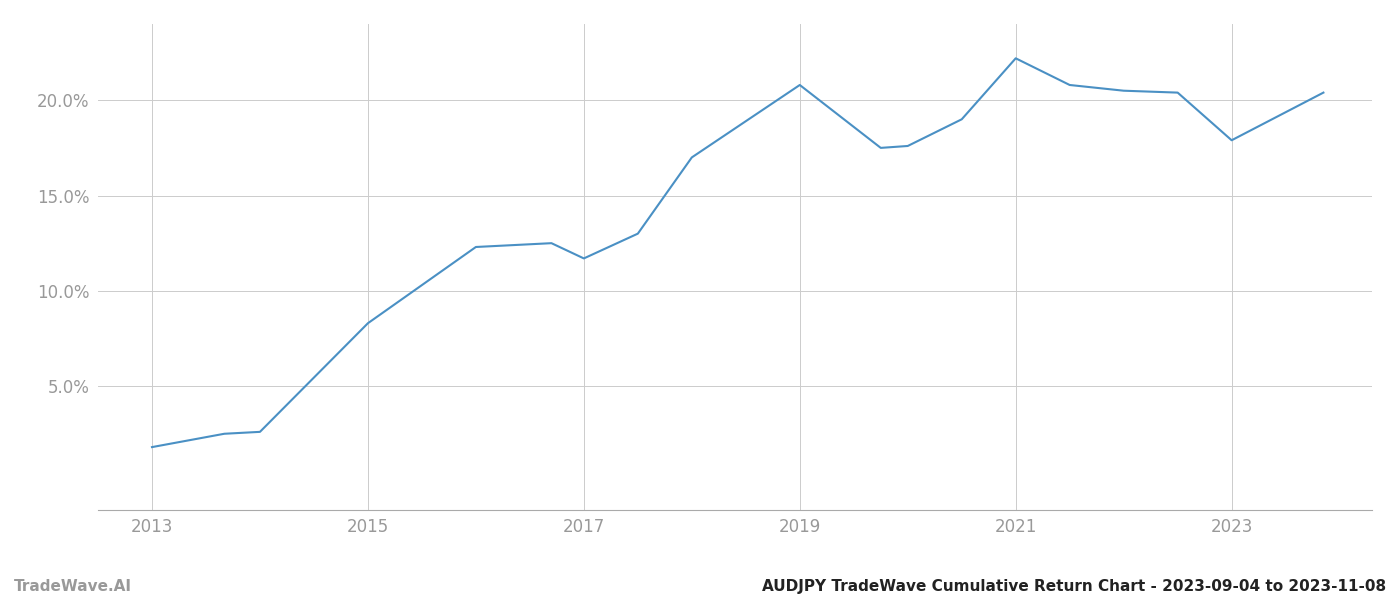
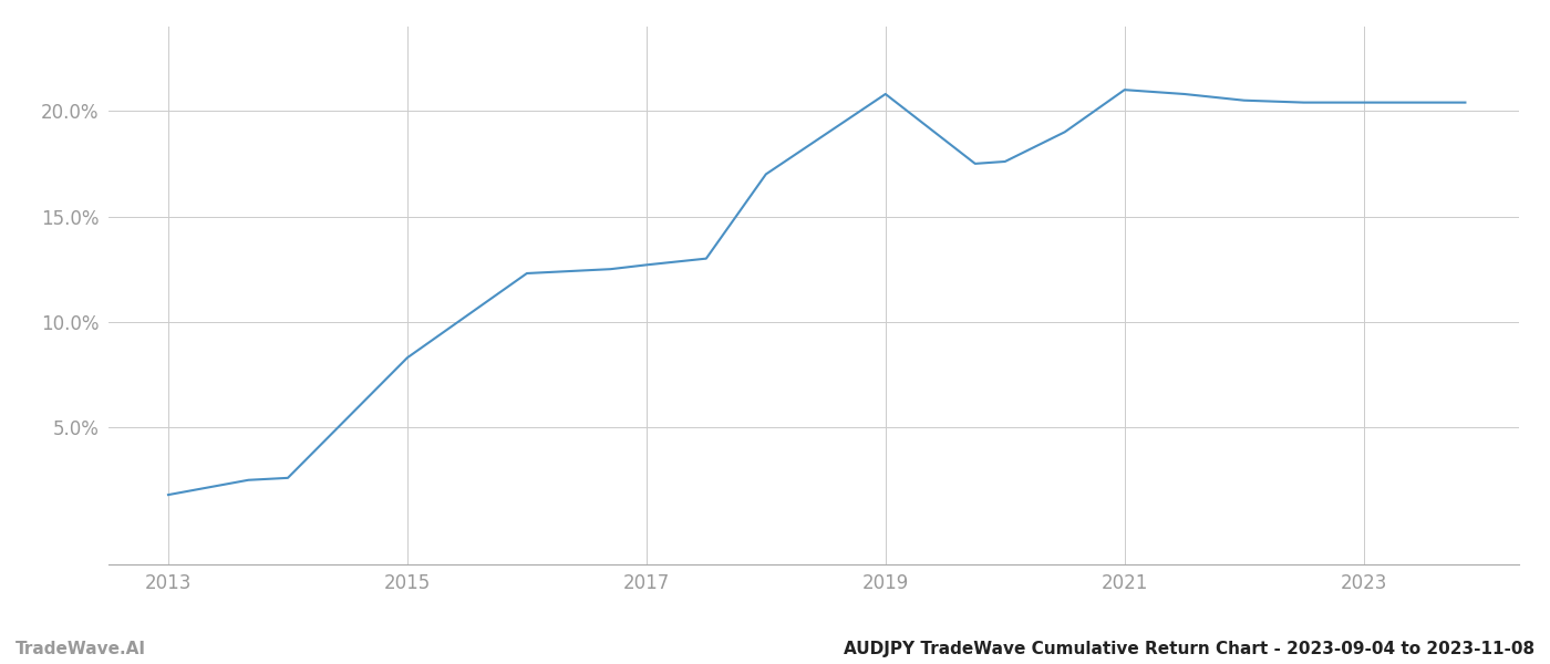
2017: 11.7% -> 12.7%
2021: 22.2% -> 21.0%
2023: 17.9% -> 20.4%
